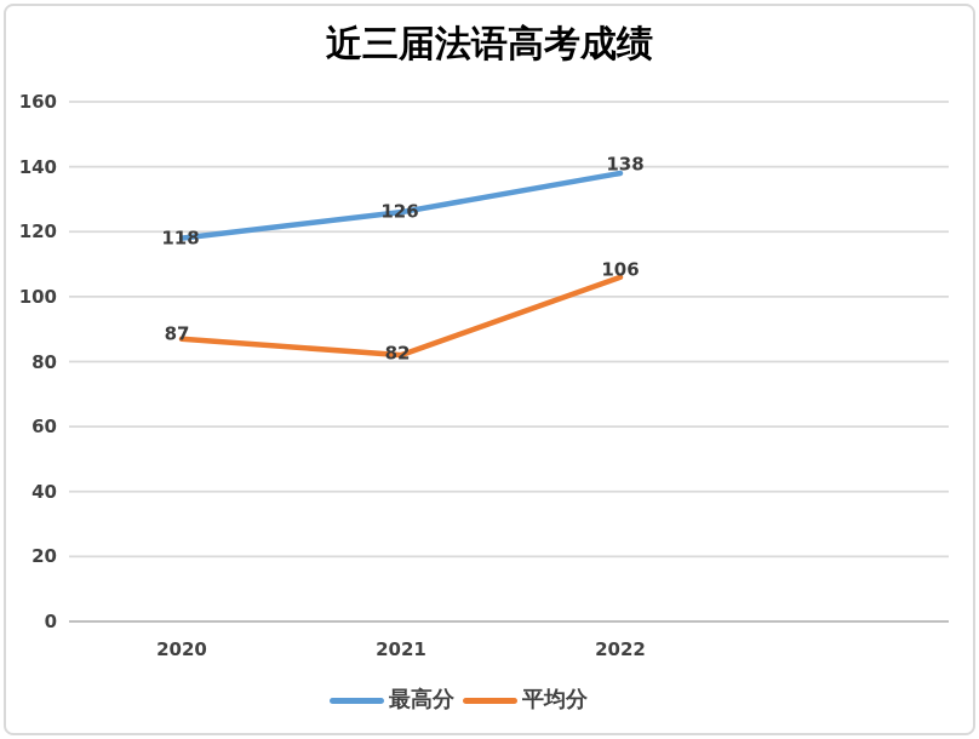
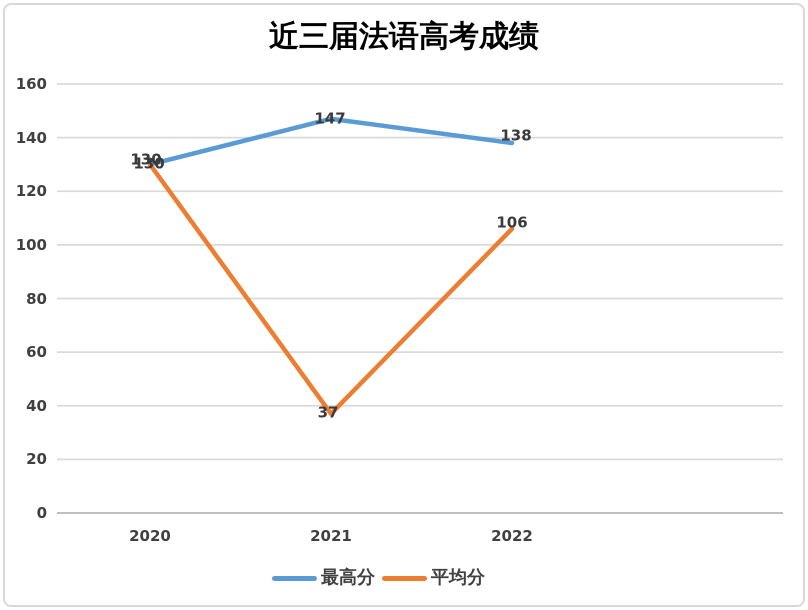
最高分/2020: 118 -> 130
平均分/2020: 87 -> 130
最高分/2021: 126 -> 147
平均分/2021: 82 -> 37
